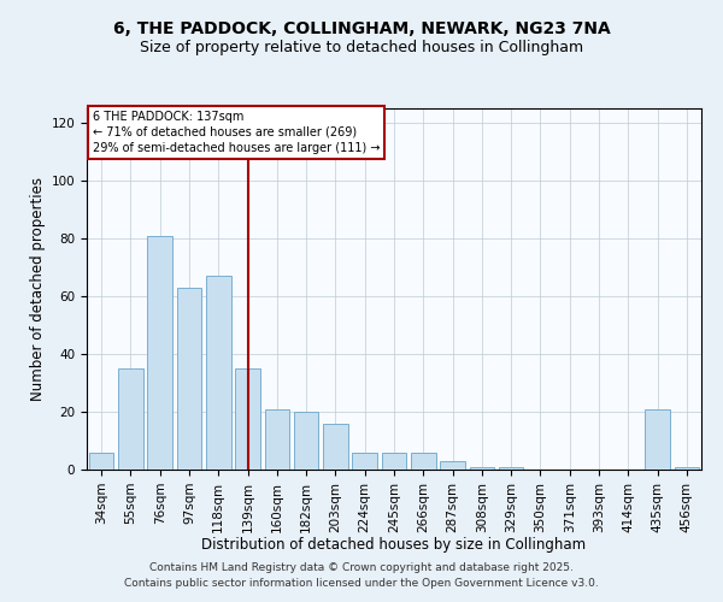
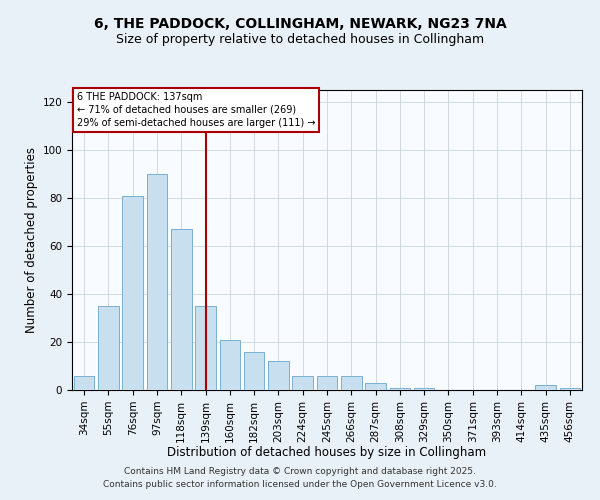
97sqm: 63 -> 90
182sqm: 20 -> 16
203sqm: 16 -> 12
435sqm: 21 -> 2
